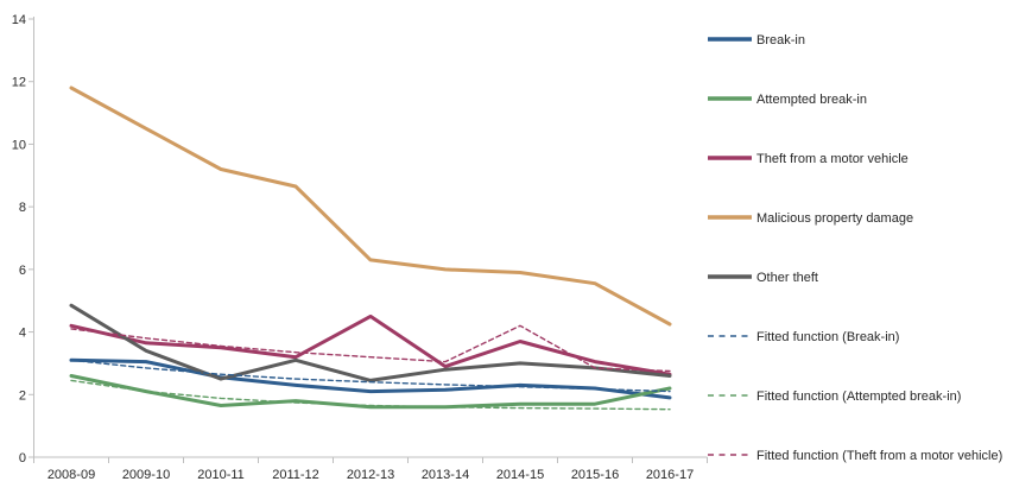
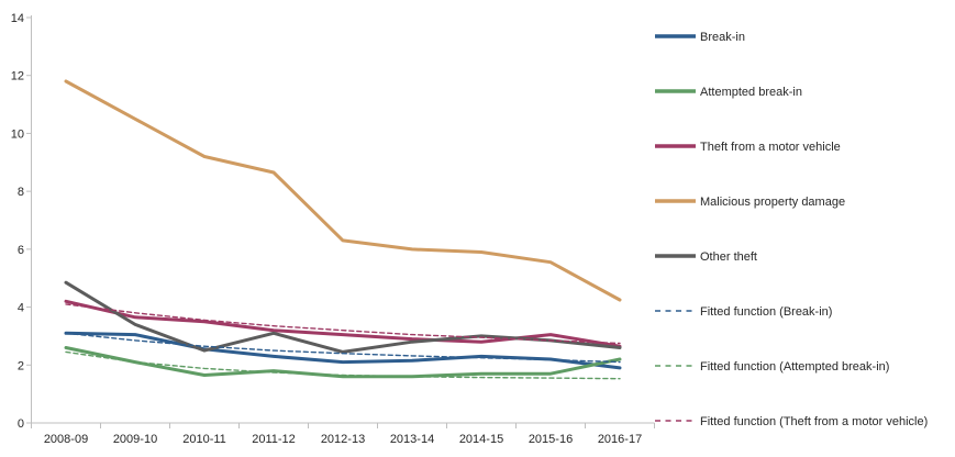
Theft from a motor vehicle/2012-13: 4.5 -> 3.0
Theft from a motor vehicle/2014-15: 3.7 -> 2.8
Fitted function (Theft from a motor vehicle)/2014-15: 4.2 -> 3.0
